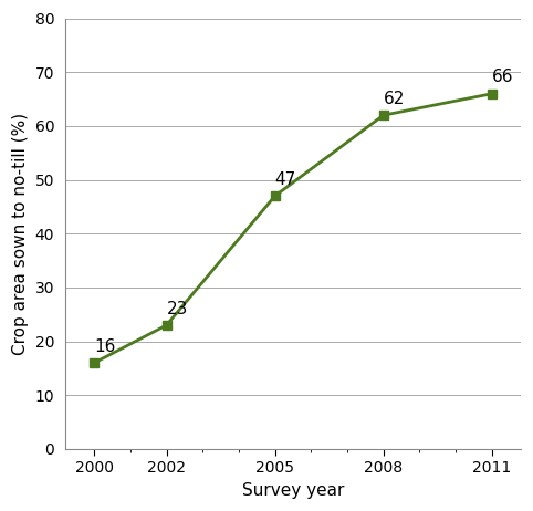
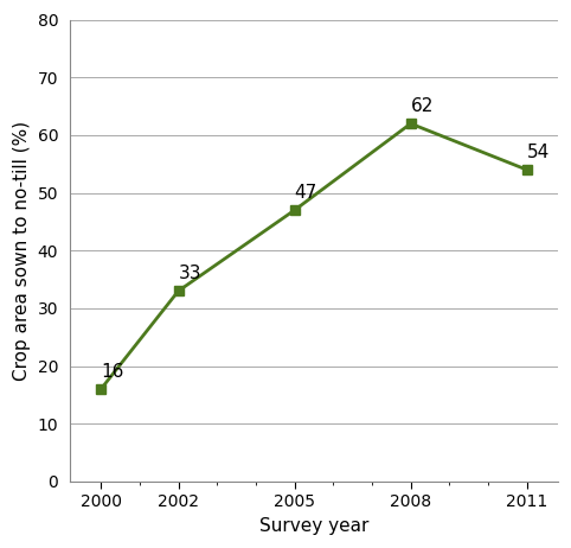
2002: 23 -> 33
2011: 66 -> 54
